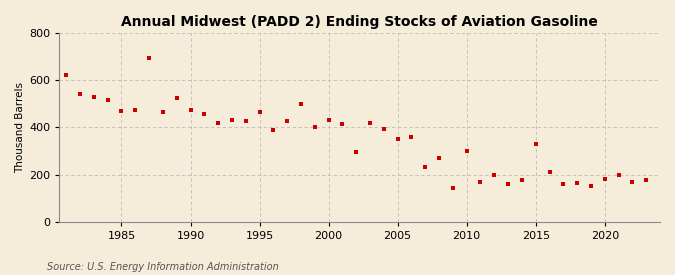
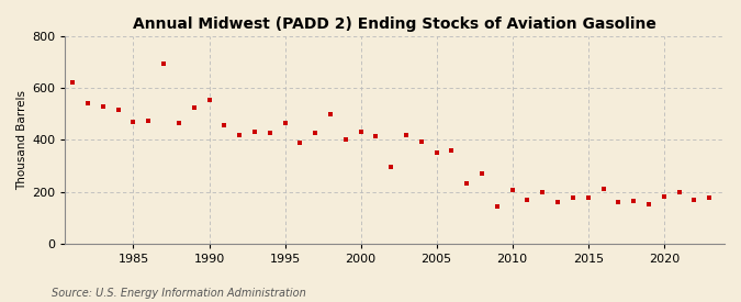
1990: 475 -> 555
2010: 300 -> 205
2015: 330 -> 175
